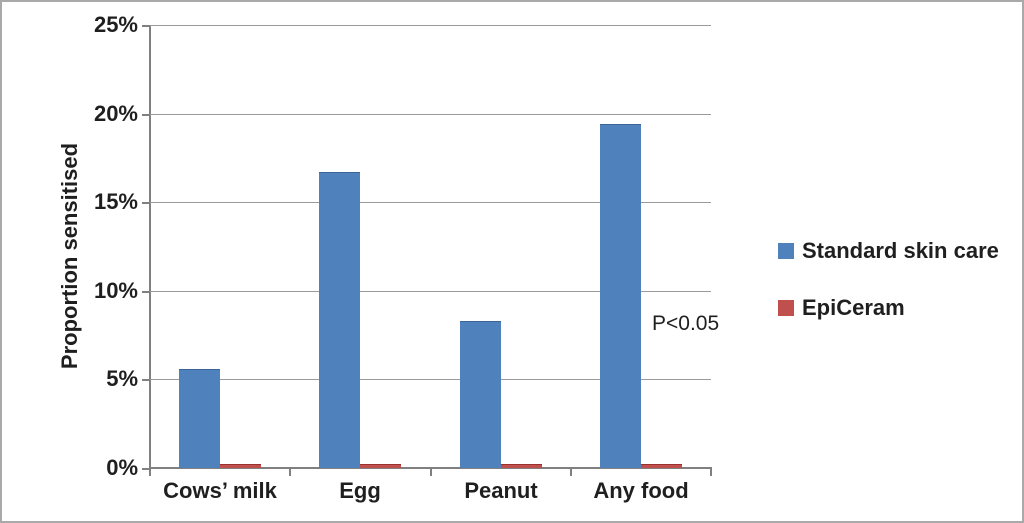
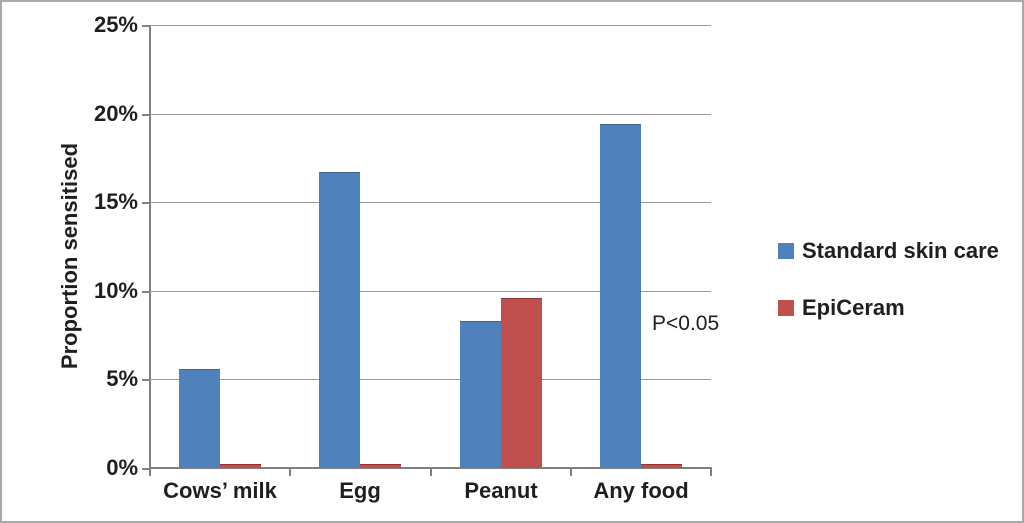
EpiCeram/Peanut: 0.2% -> 9.6%
